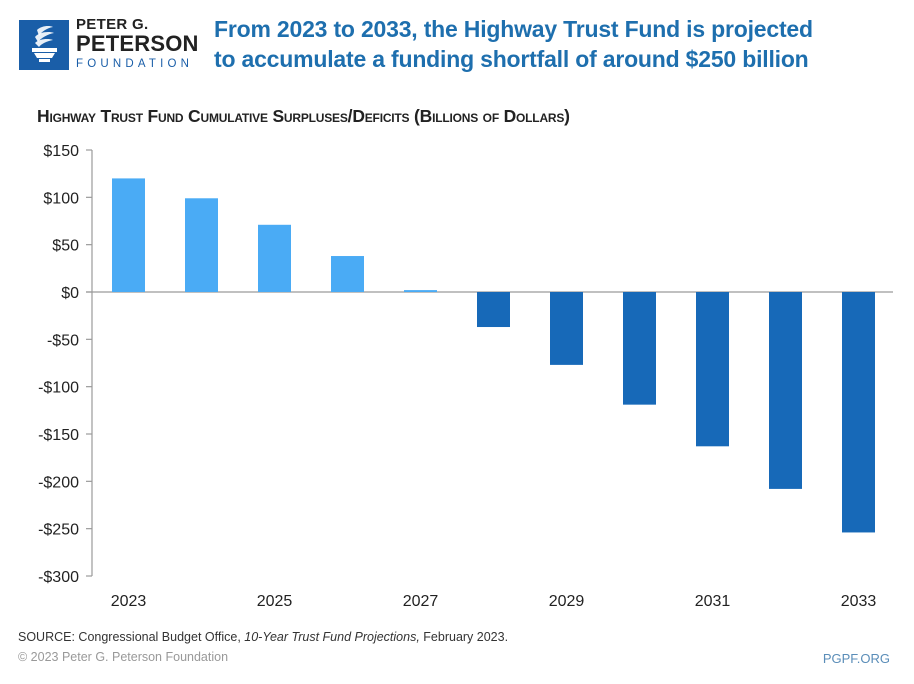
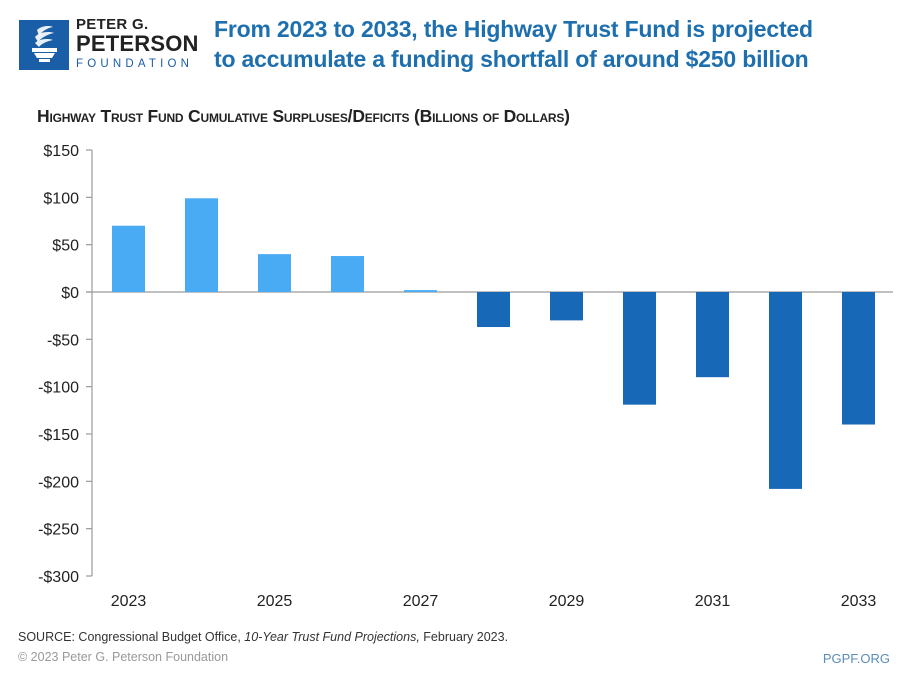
2023: $120 -> $70
2025: $70 -> $40
2029: -$80 -> -$30
2031: -$160 -> -$90
2033: -$250 -> -$140
